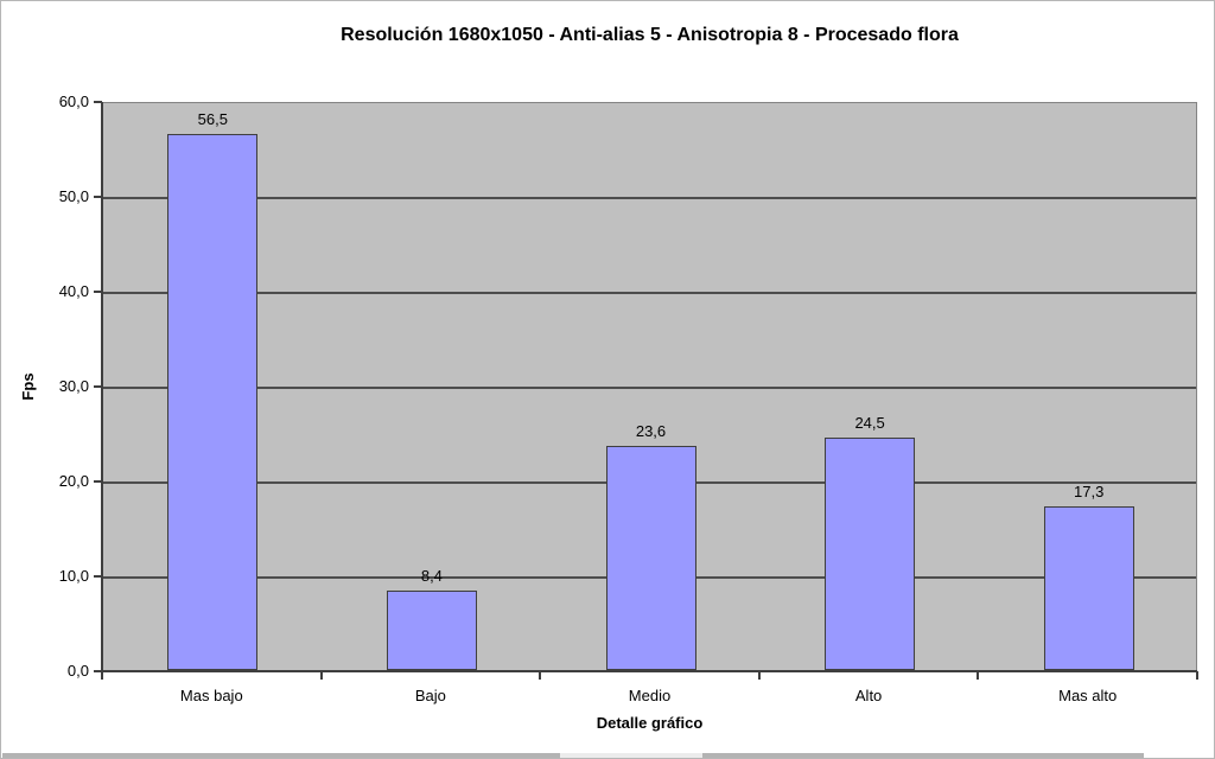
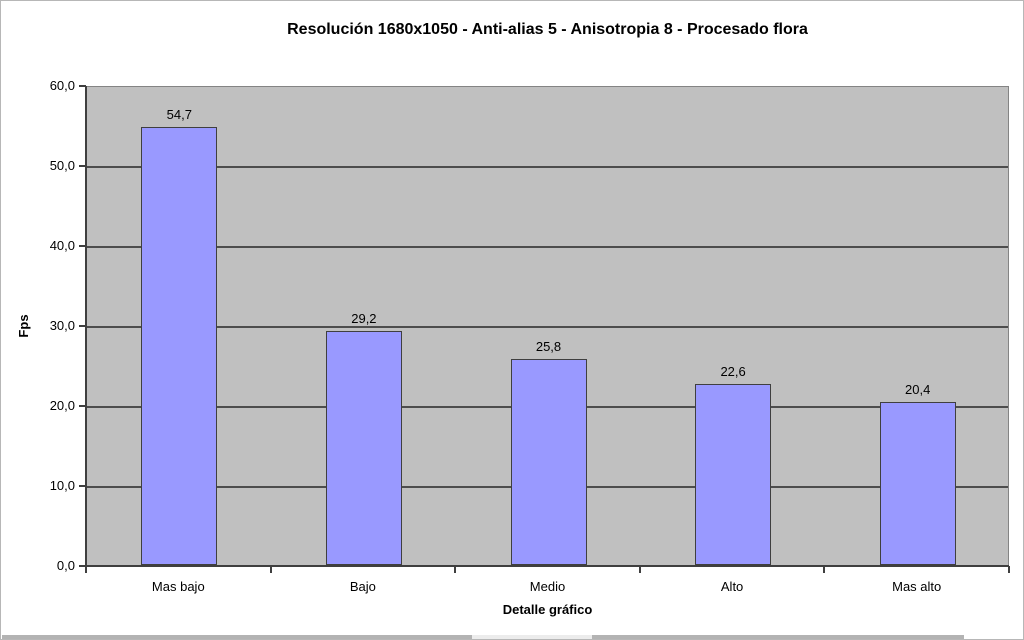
Mas bajo: 56,5 -> 54,7
Bajo: 8,4 -> 29,2
Medio: 23,6 -> 25,8
Alto: 24,5 -> 22,6
Mas alto: 17,3 -> 20,4
